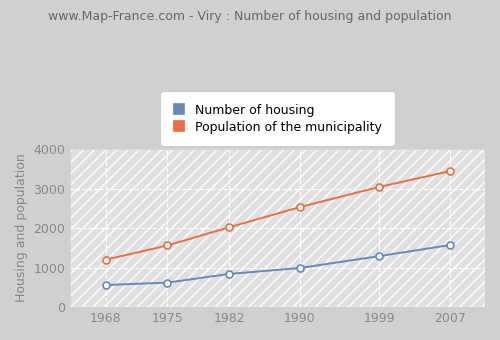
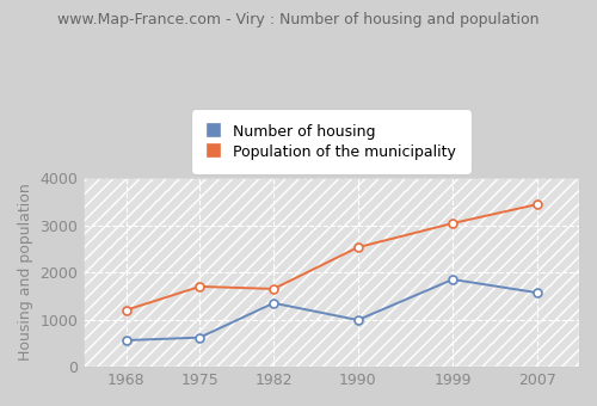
Population of the municipality/1975: 1560 -> 1700
Number of housing/1982: 840 -> 1350
Population of the municipality/1982: 2020 -> 1650
Number of housing/1999: 1290 -> 1850
